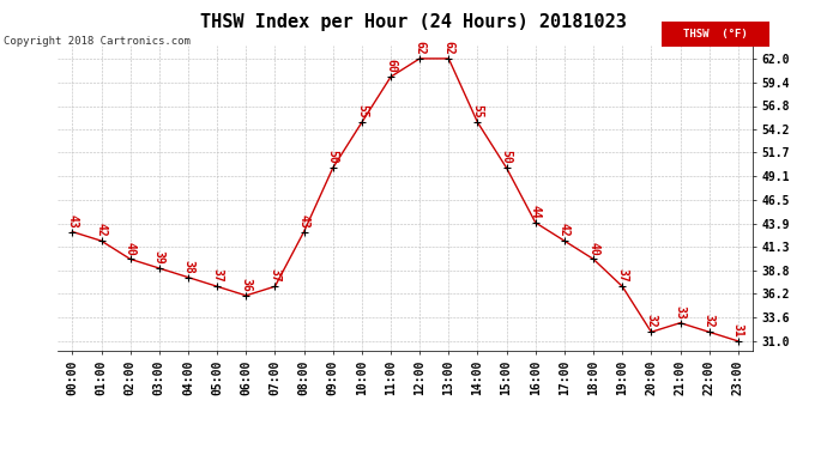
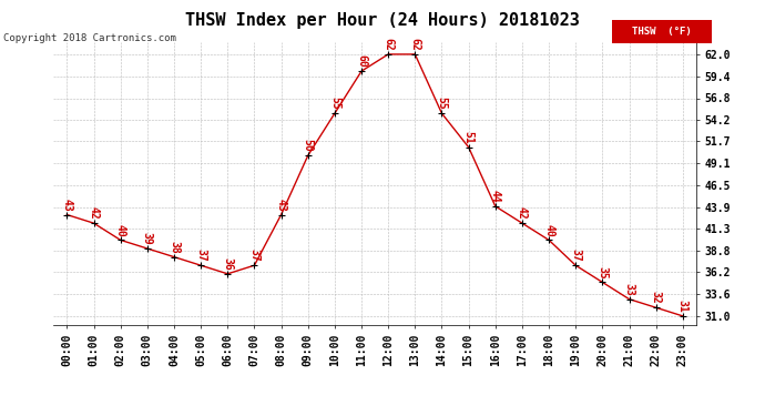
15:00: 50 -> 51
20:00: 32 -> 35
